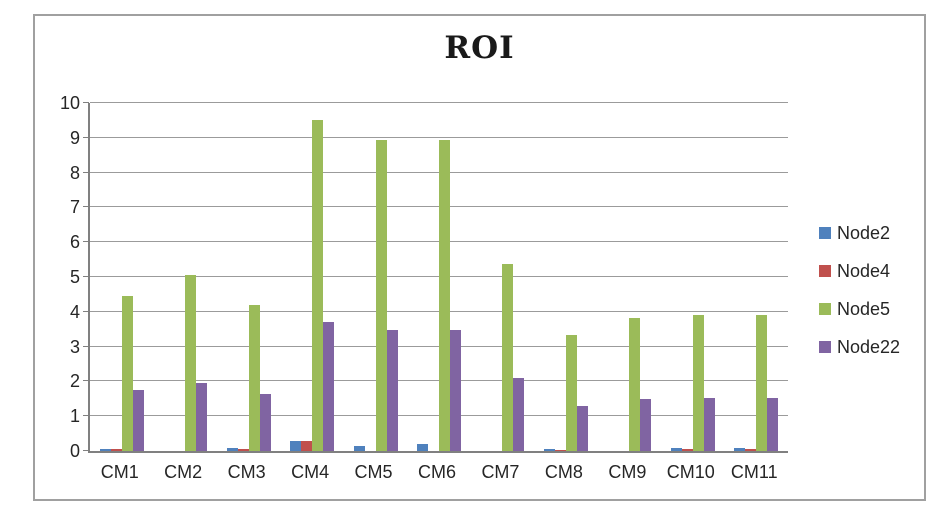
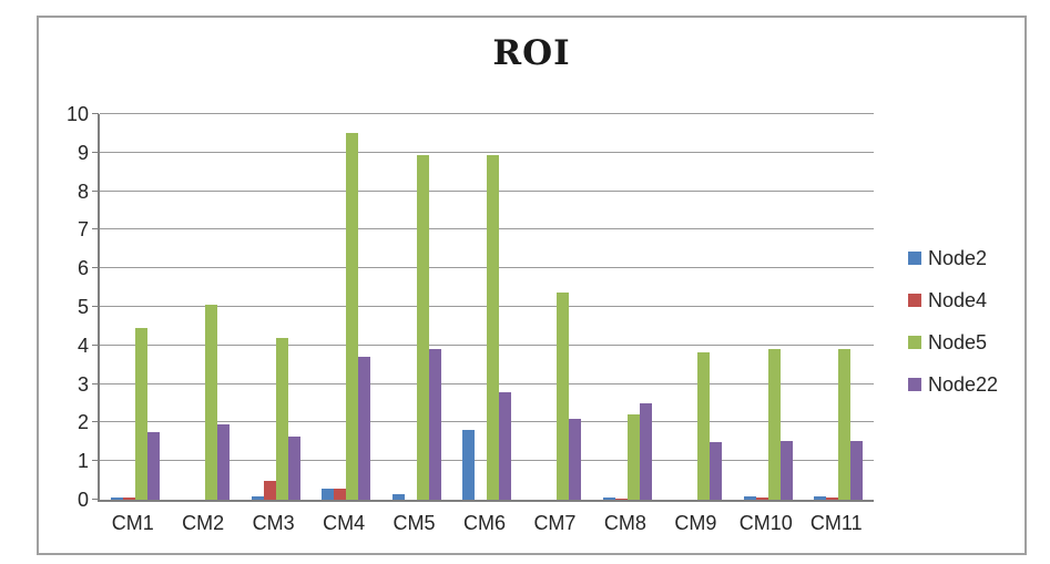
Node4/CM3: 0.1 -> 0.5
Node22/CM5: 3.5 -> 3.9
Node2/CM6: 0.2 -> 1.8
Node22/CM6: 3.5 -> 2.8
Node5/CM8: 3.3 -> 2.2
Node22/CM8: 1.3 -> 2.5
